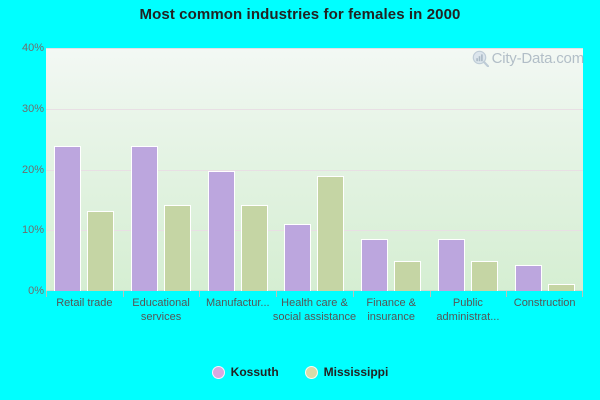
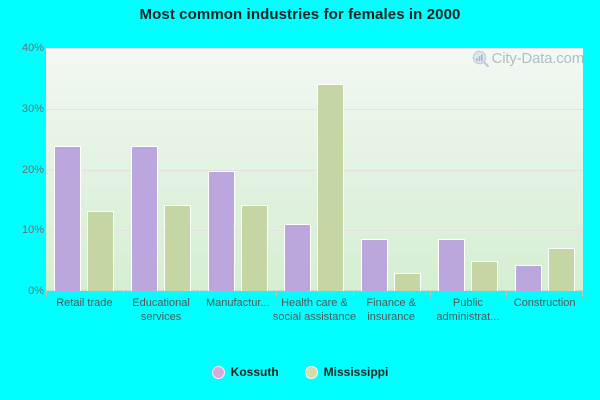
Mississippi/Health care & social assistance: 19% -> 34%
Mississippi/Finance & insurance: 5% -> 3%
Mississippi/Construction: 1% -> 7%
